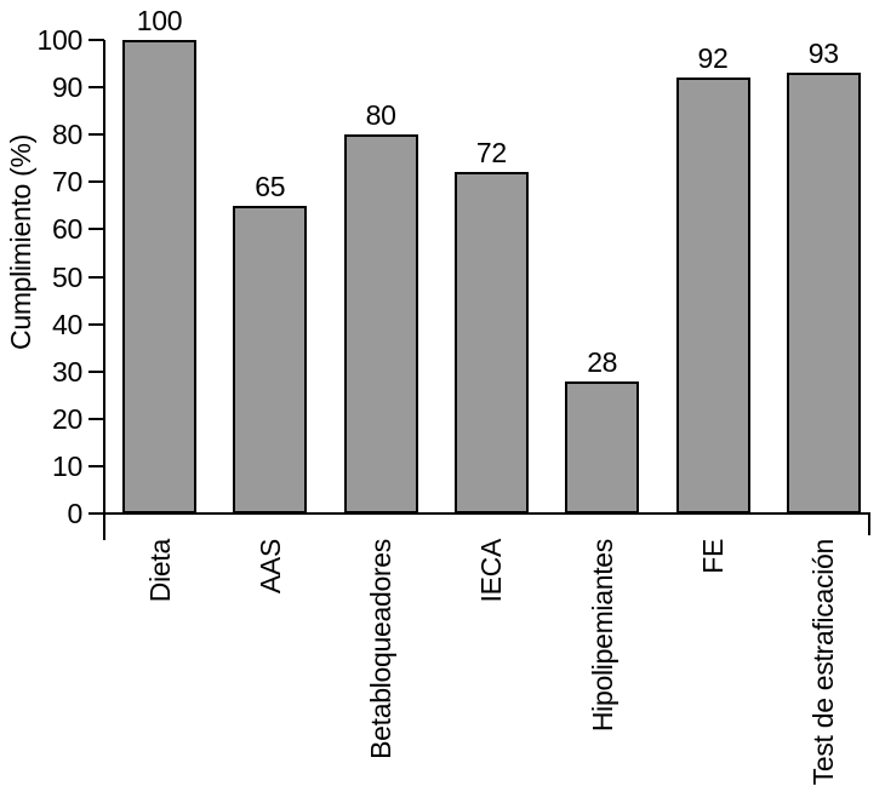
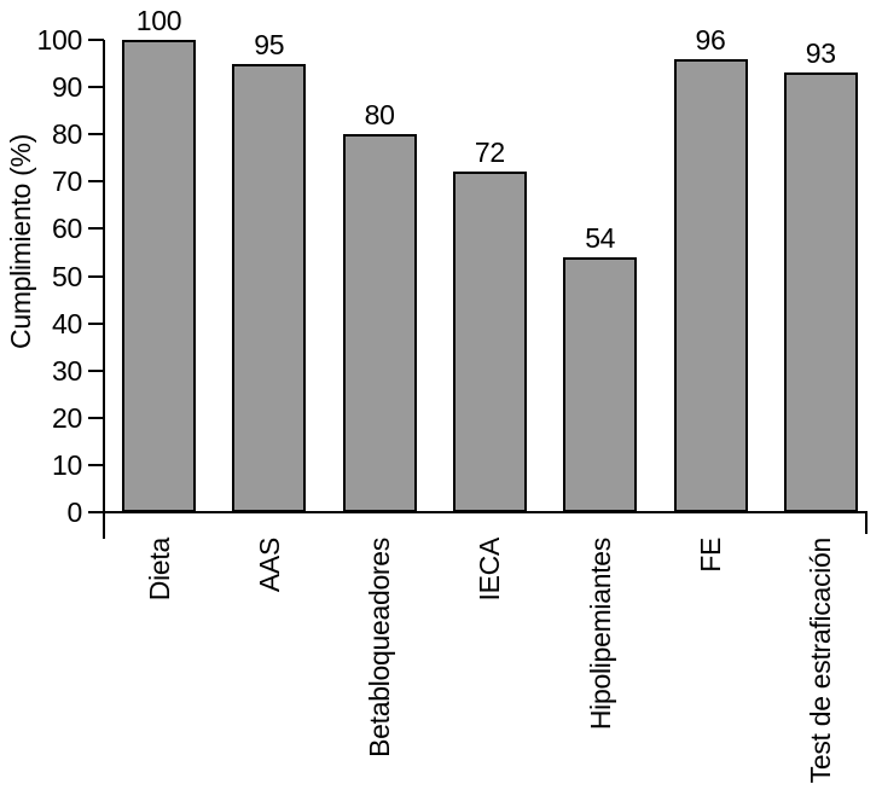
AAS: 65 -> 95
Hipolipemiantes: 28 -> 54
FE: 92 -> 96
